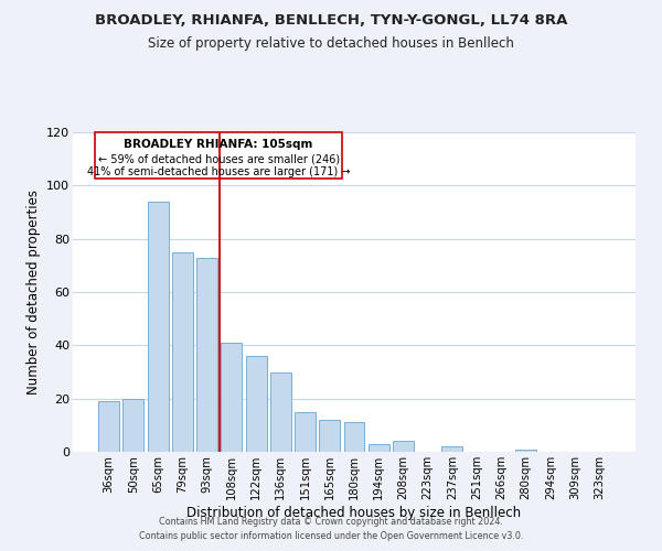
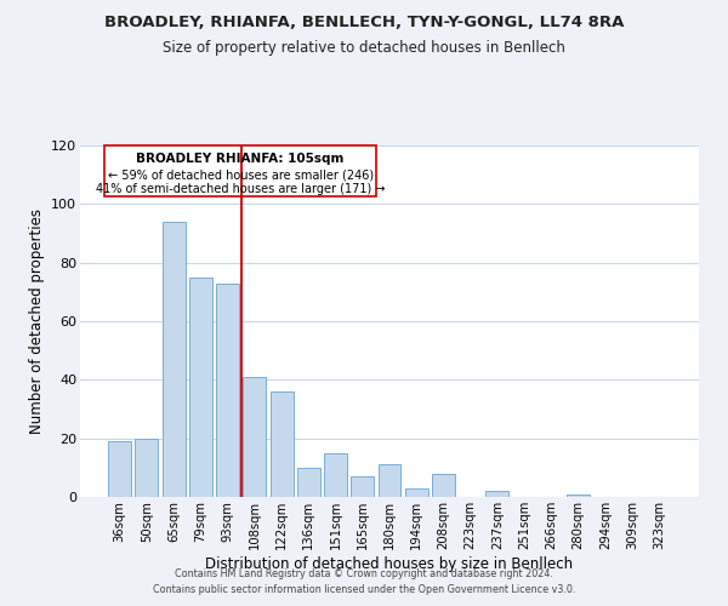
136sqm: 30 -> 10
165sqm: 12 -> 7
208sqm: 4 -> 8
